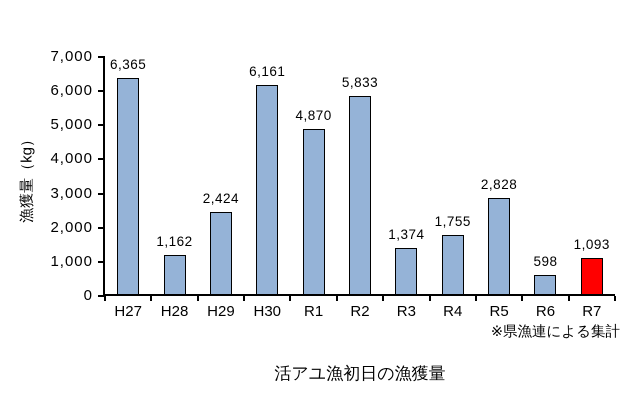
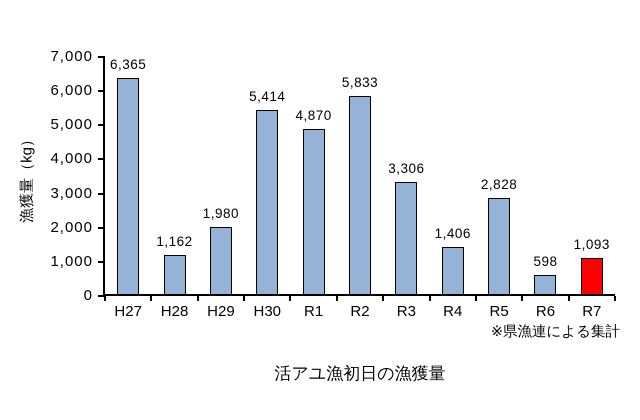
H29: 2,424 -> 1,980
H30: 6,161 -> 5,414
R3: 1,374 -> 3,306
R4: 1,755 -> 1,406
